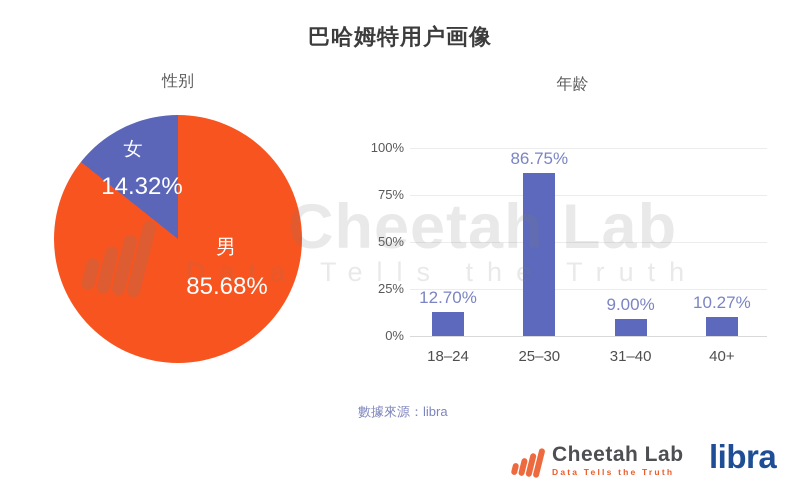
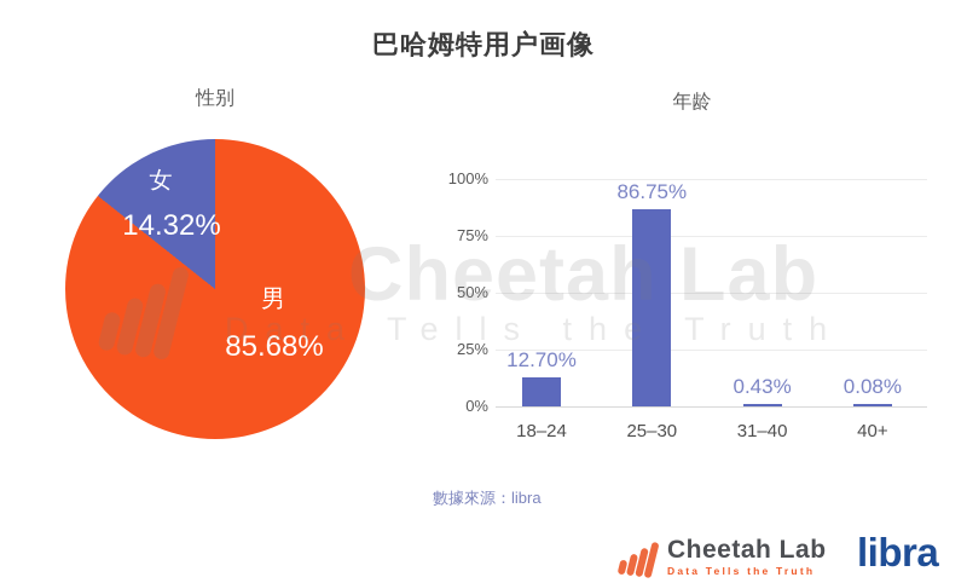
年龄/31–40: 9.00% -> 0.43%
年龄/40+: 10.27% -> 0.08%
